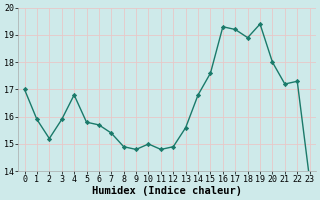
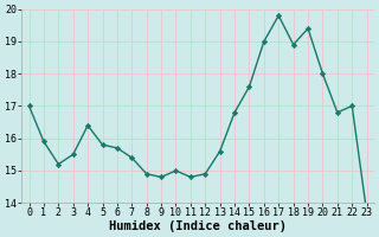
3: 15.9 -> 15.5
4: 16.8 -> 16.4
16: 19.3 -> 19.0
17: 19.2 -> 19.8
21: 17.2 -> 16.8
22: 17.3 -> 17.0
